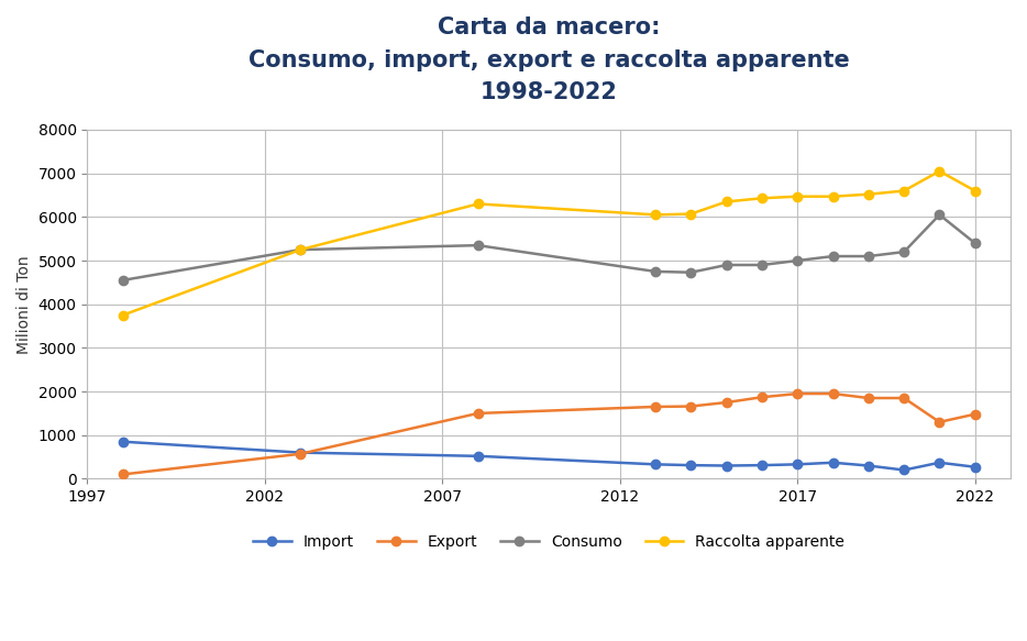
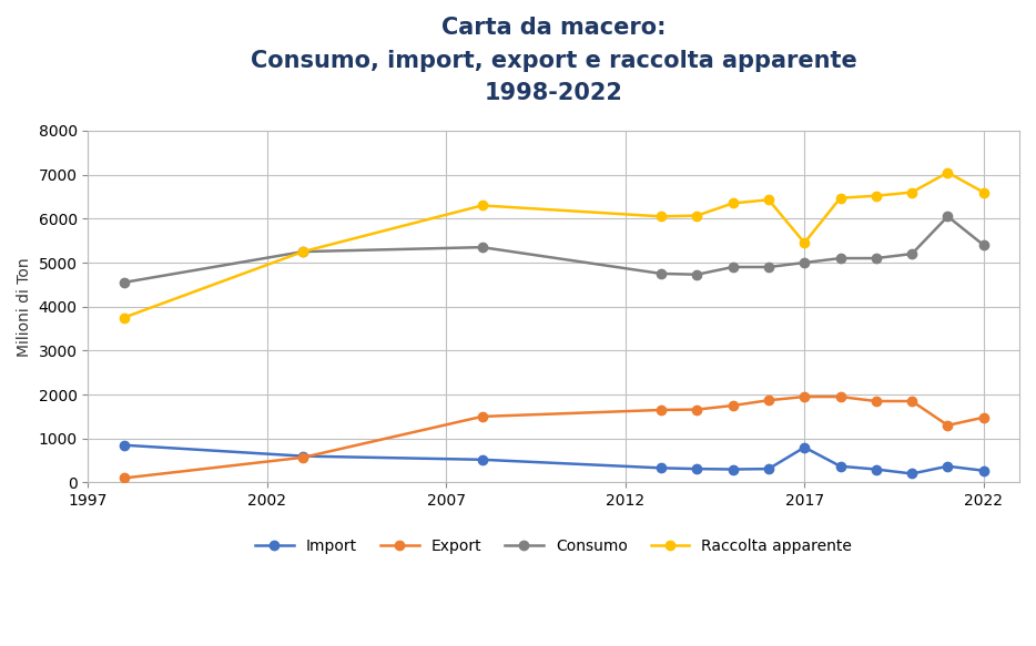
Import/2017: 330 -> 800
Raccolta apparente/2017: 6470 -> 5450
